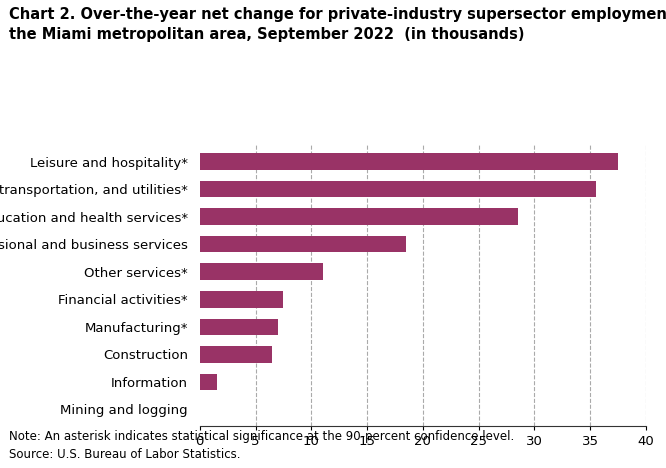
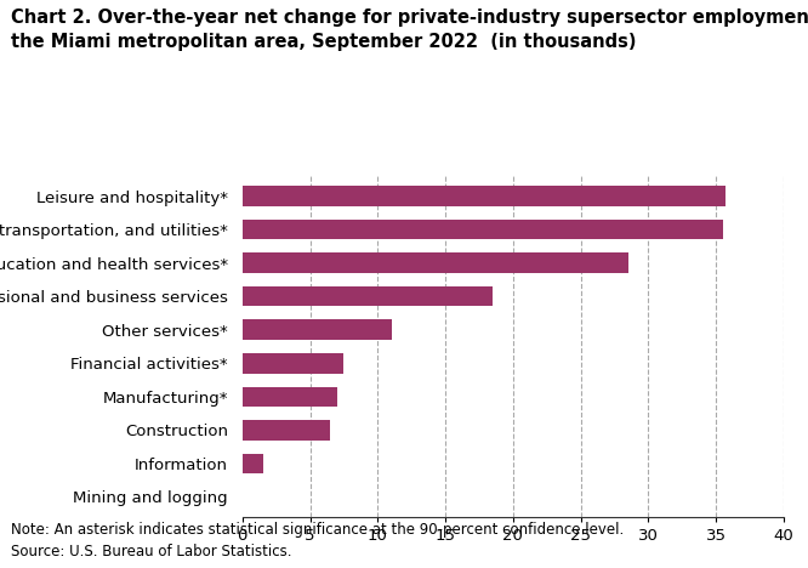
Leisure and hospitality*: 37.5 -> 35.7
